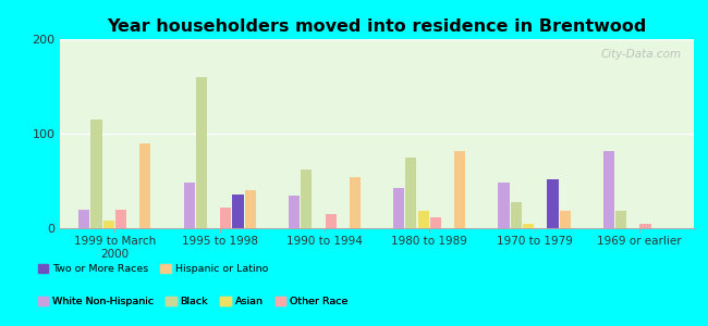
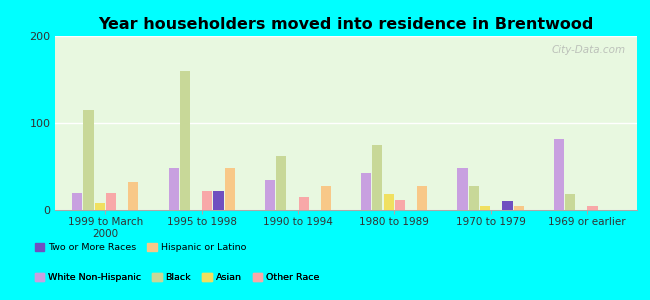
Hispanic or Latino/1999 to March 2000: 90 -> 32
Two or More Races/1995 to 1998: 36 -> 22
Hispanic or Latino/1995 to 1998: 40 -> 48
Hispanic or Latino/1990 to 1994: 54 -> 28
Hispanic or Latino/1980 to 1989: 82 -> 28
Two or More Races/1970 to 1979: 52 -> 10
Hispanic or Latino/1970 to 1979: 18 -> 5
